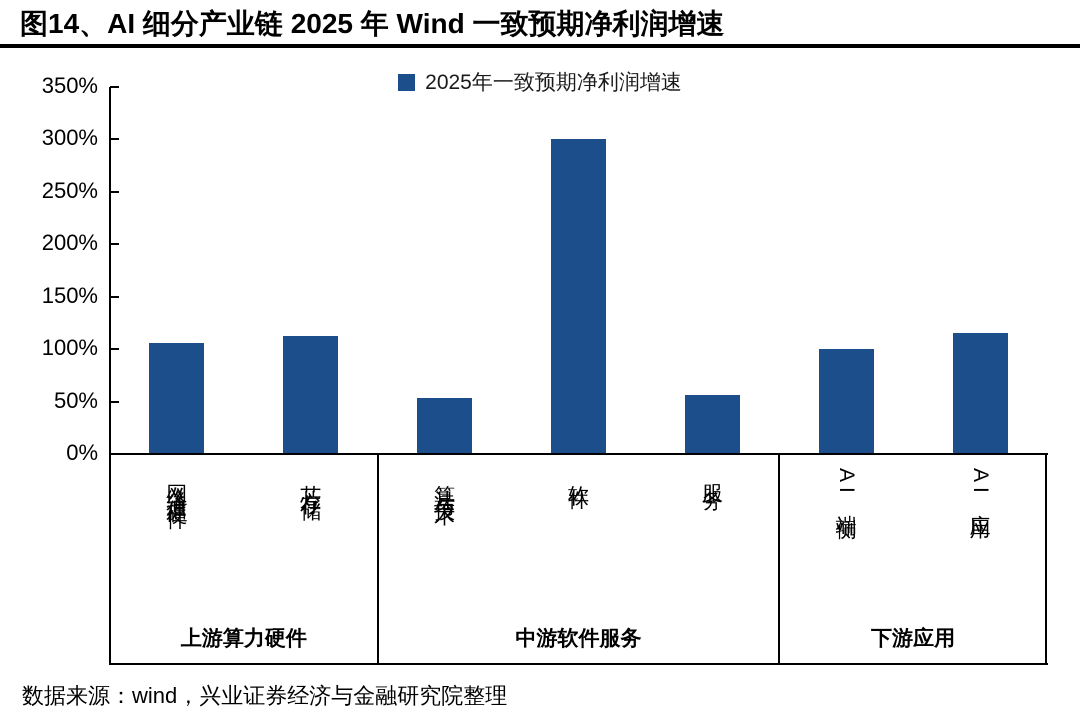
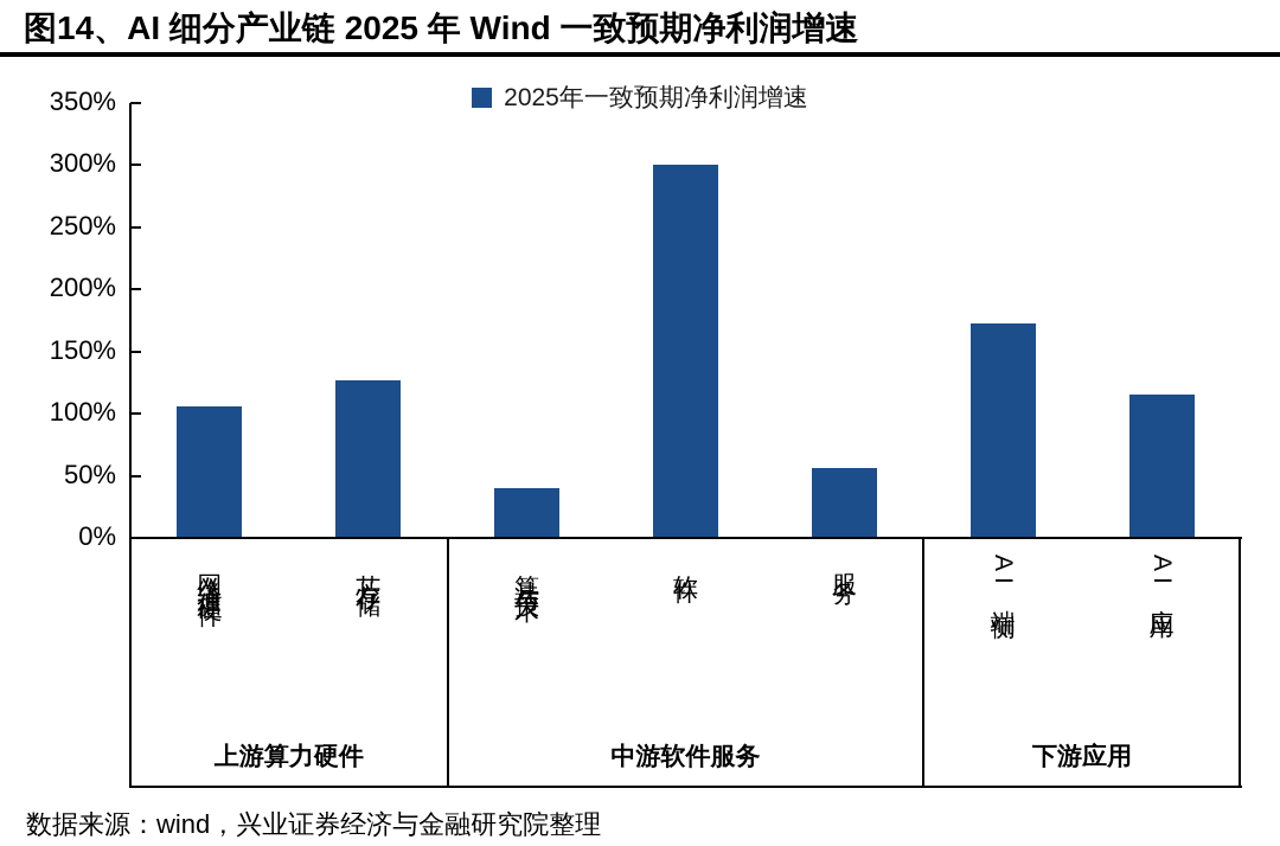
芯片存储: 113% -> 127%
算法与技术: 53% -> 40%
AI端侧: 100% -> 173%
